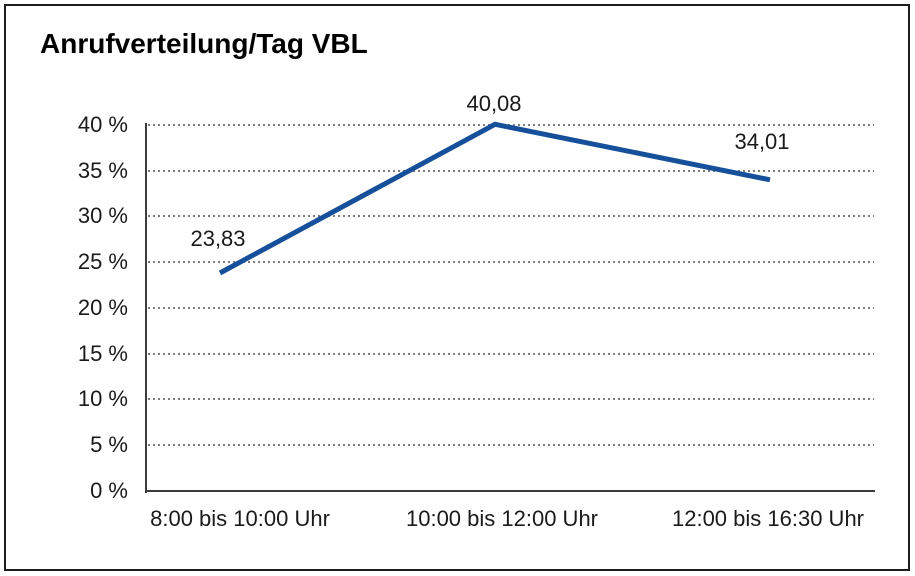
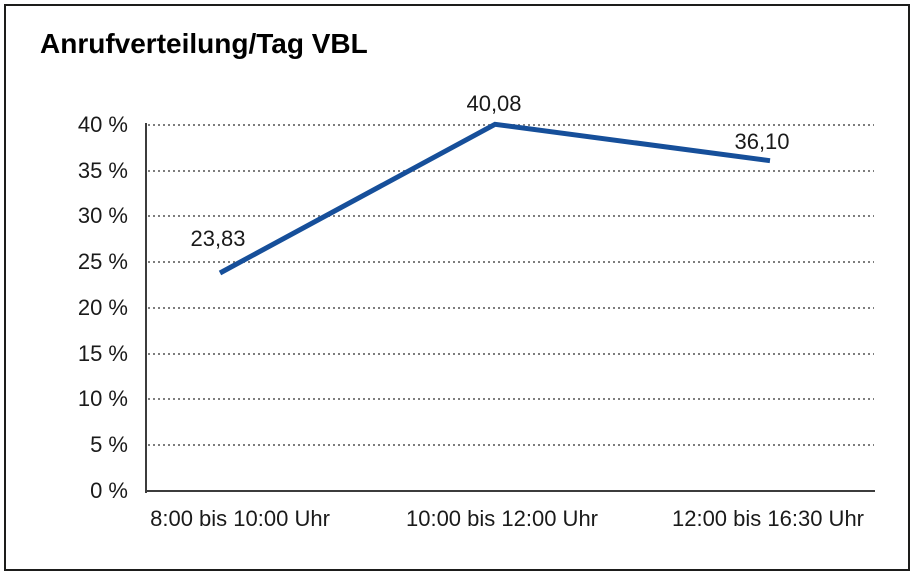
12:00 bis 16:30 Uhr: 34,01 -> 36,10
